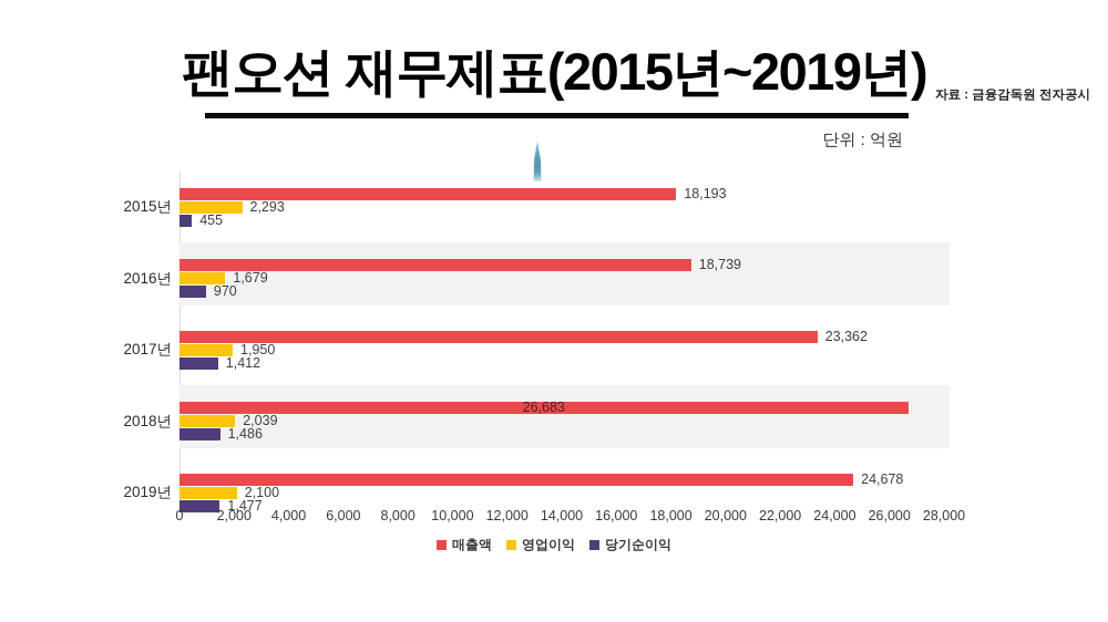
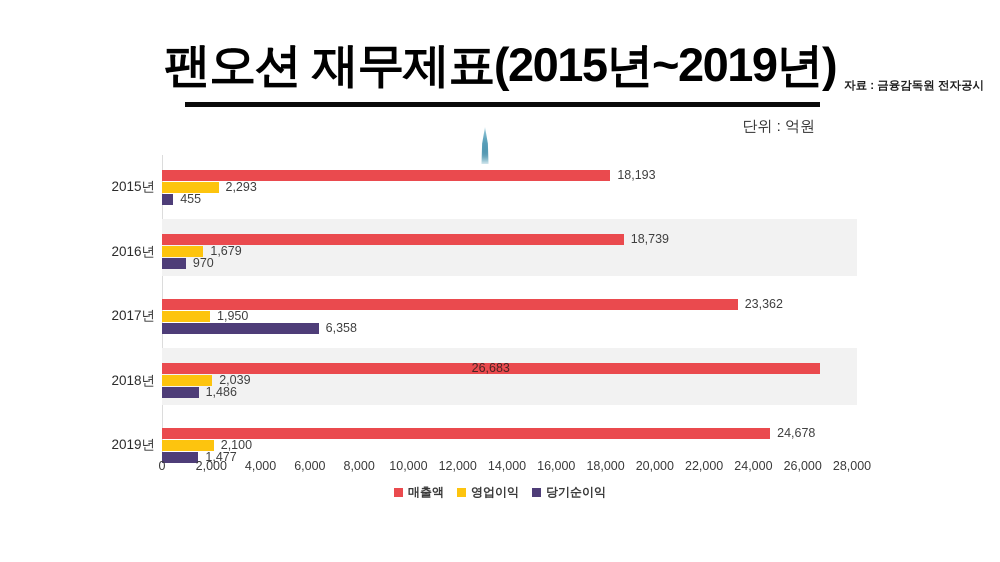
당기순이익/2017년: 1,412 -> 6,358
